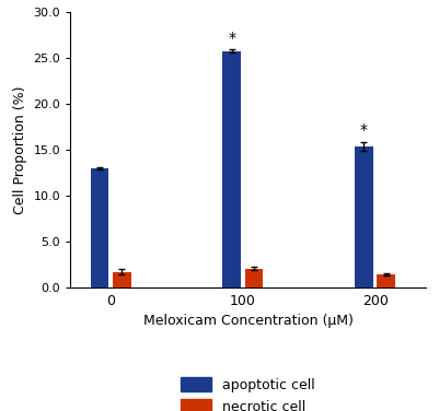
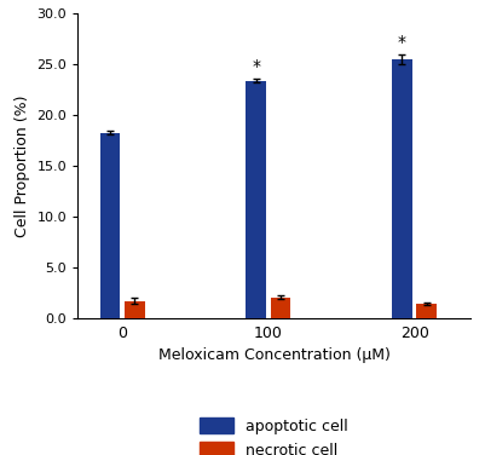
apoptotic cell/0: 13.0 -> 18.3
apoptotic cell/100: 25.8 -> 23.4
apoptotic cell/200: 15.4 -> 25.5
